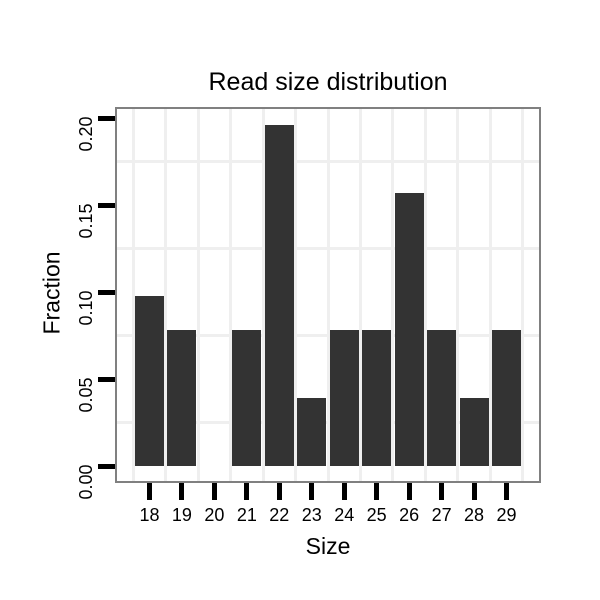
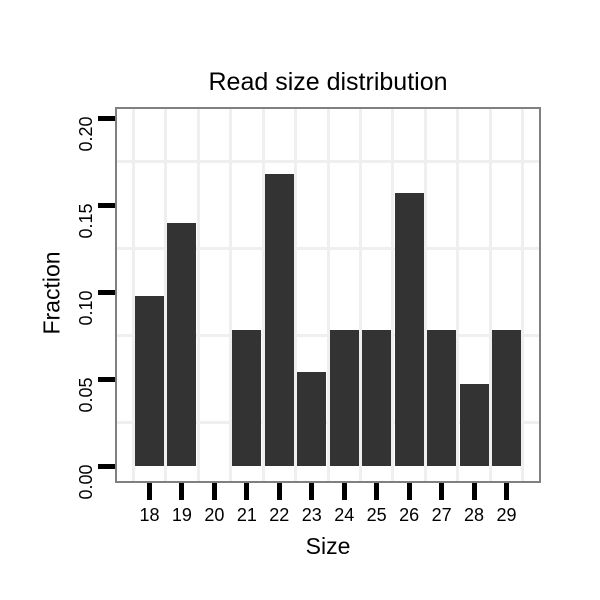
19: 0.078 -> 0.140
22: 0.196 -> 0.168
23: 0.039 -> 0.054
28: 0.039 -> 0.047
